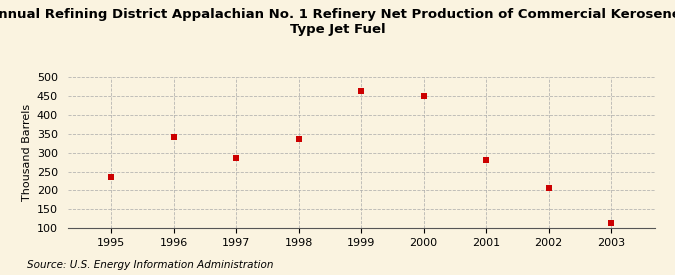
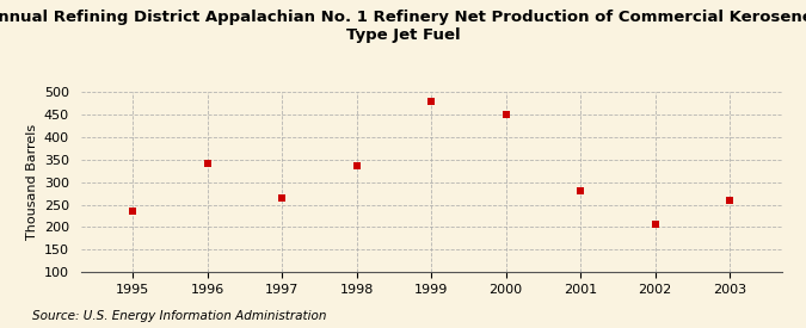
1997: 287 -> 265
1999: 462 -> 480
2003: 113 -> 260
